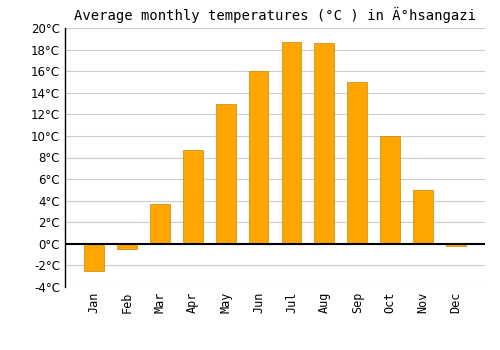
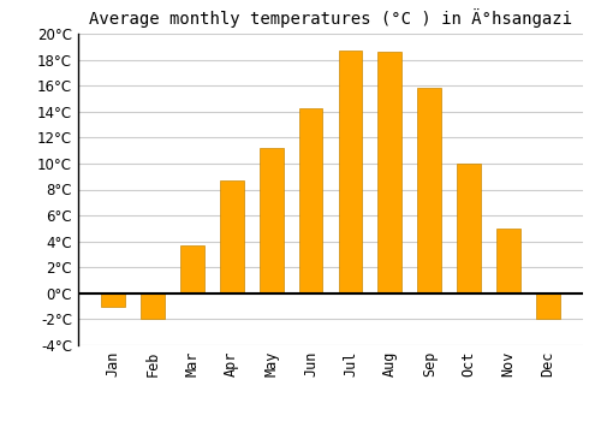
Jan: -2.5°C -> -1.0°C
Feb: -0.5°C -> -2.0°C
May: 13.0°C -> 11.2°C
Jun: 16.0°C -> 14.3°C
Sep: 15.0°C -> 15.8°C
Dec: -0.2°C -> -2.0°C
